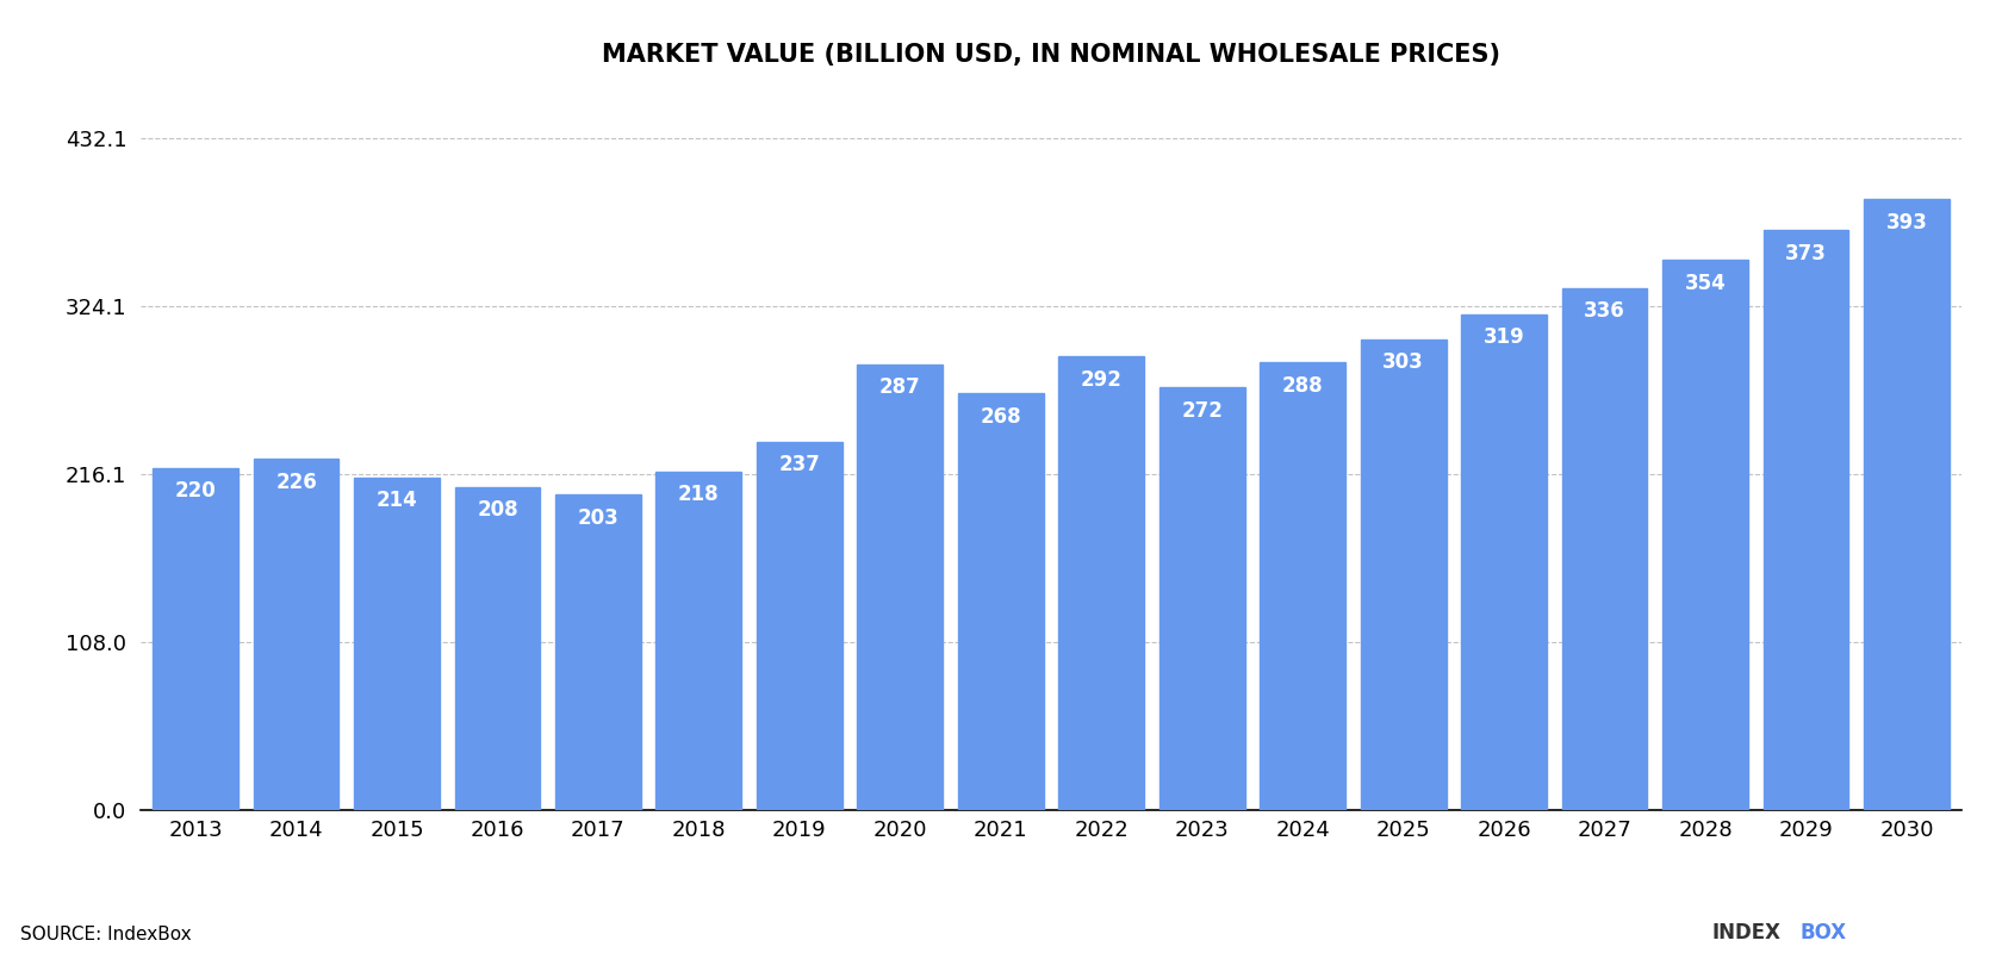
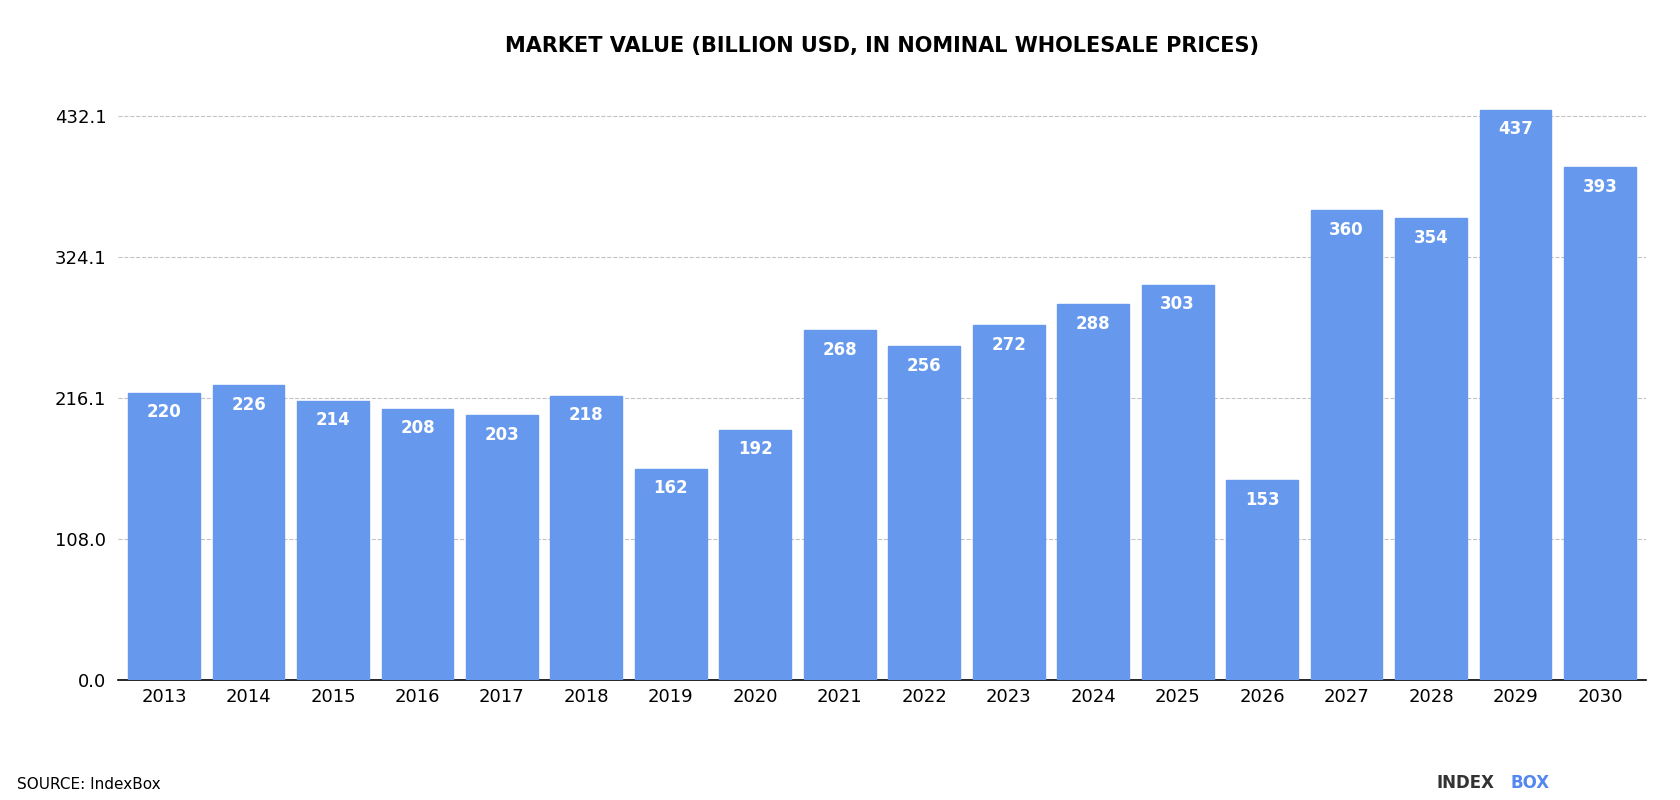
2019: 237 -> 162
2020: 287 -> 192
2022: 292 -> 256
2026: 319 -> 153
2027: 336 -> 360
2029: 373 -> 437
